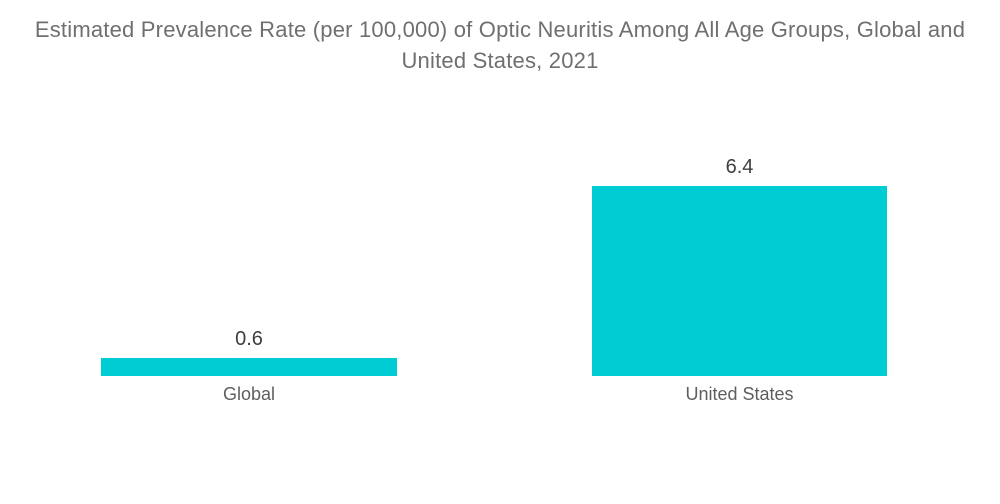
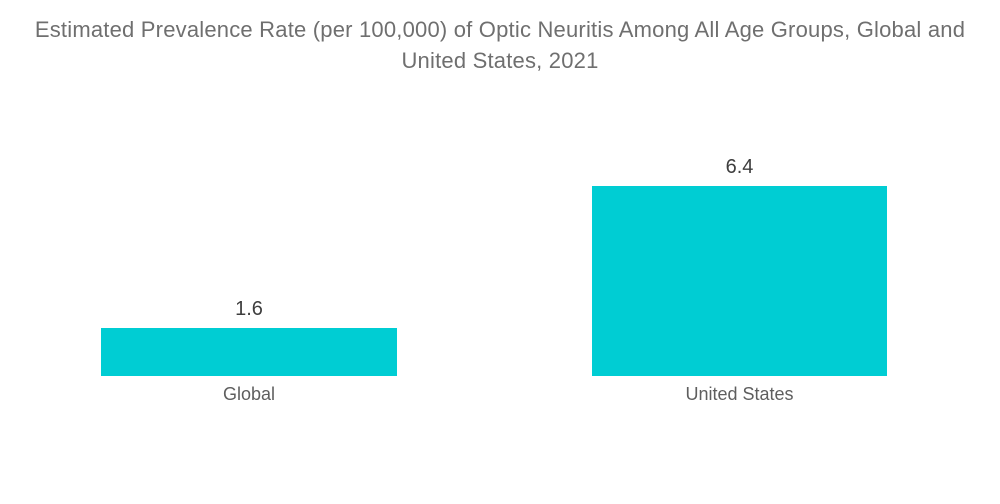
Global: 0.6 -> 1.6
